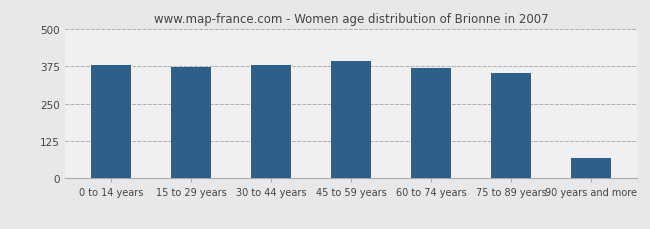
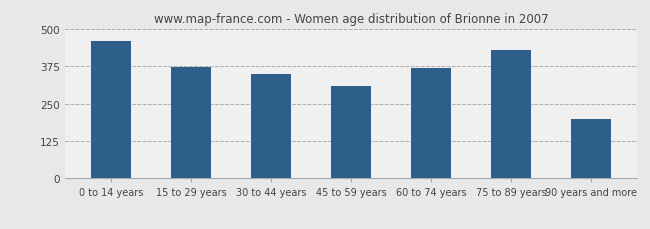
0 to 14 years: 380 -> 460
30 to 44 years: 379 -> 350
45 to 59 years: 393 -> 310
75 to 89 years: 352 -> 430
90 years and more: 68 -> 200
